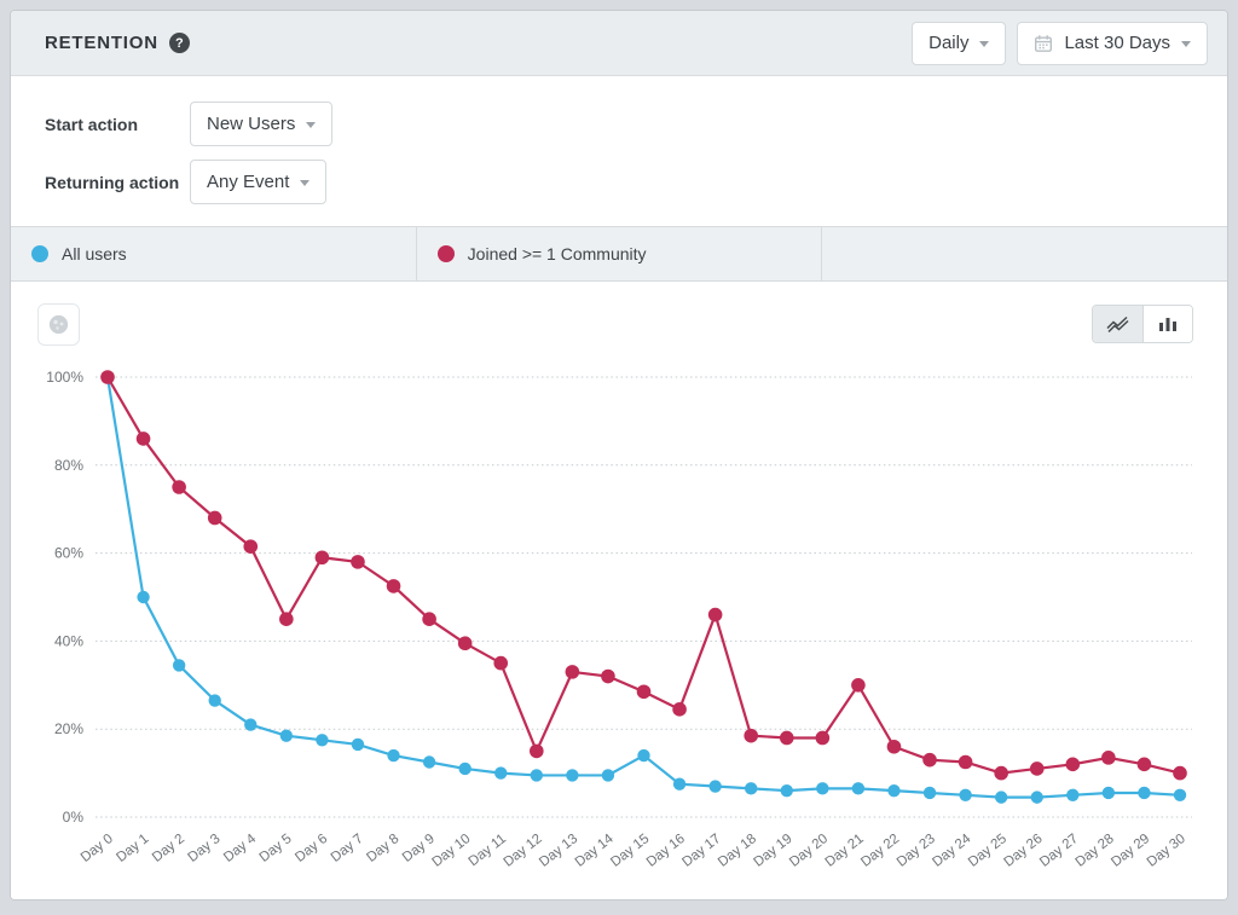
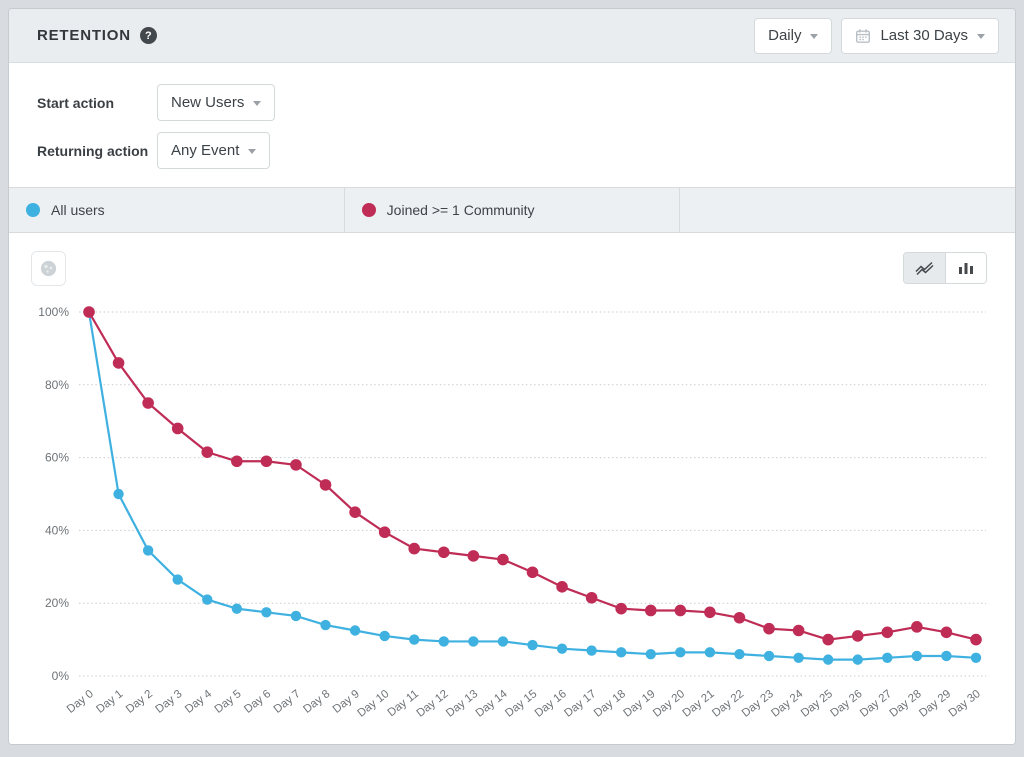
Joined >= 1 Community/Day 5: 45% -> 59%
Joined >= 1 Community/Day 12: 15% -> 34%
All users/Day 15: 14% -> 8%
Joined >= 1 Community/Day 17: 46% -> 22%
Joined >= 1 Community/Day 21: 30% -> 18%
